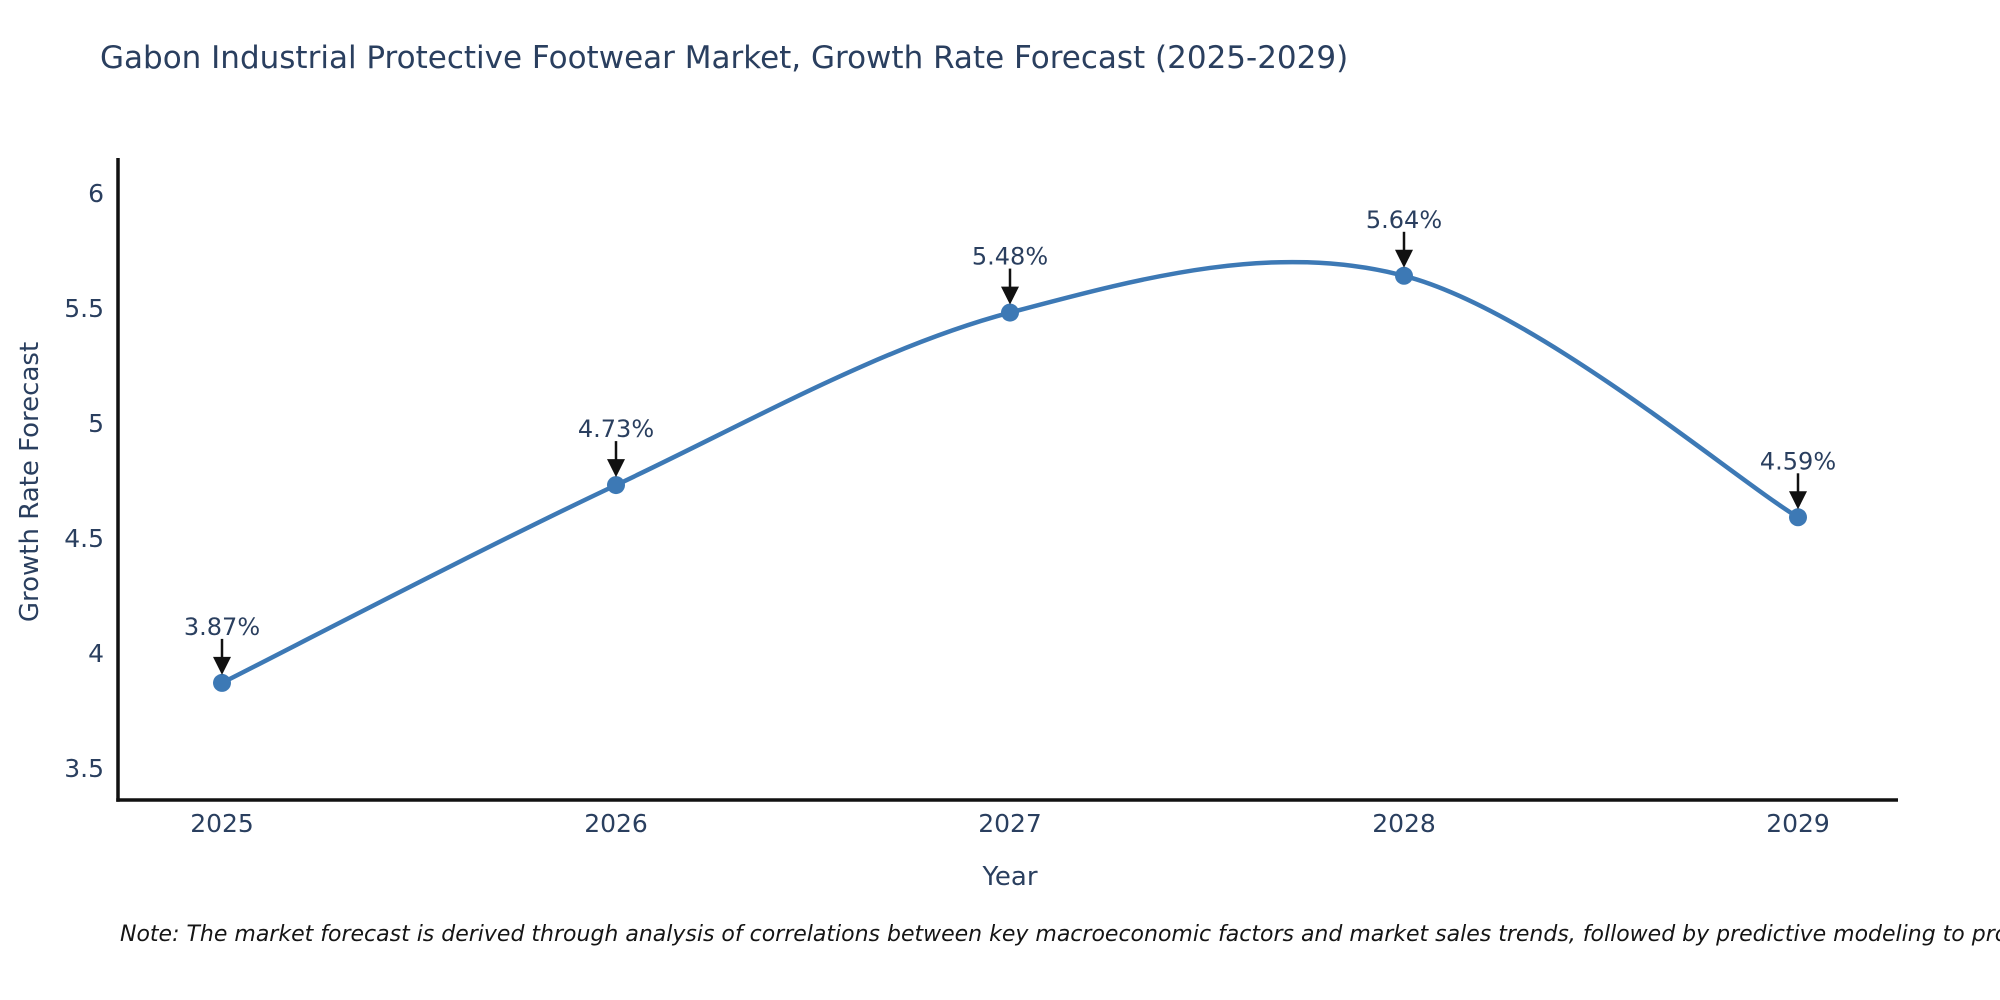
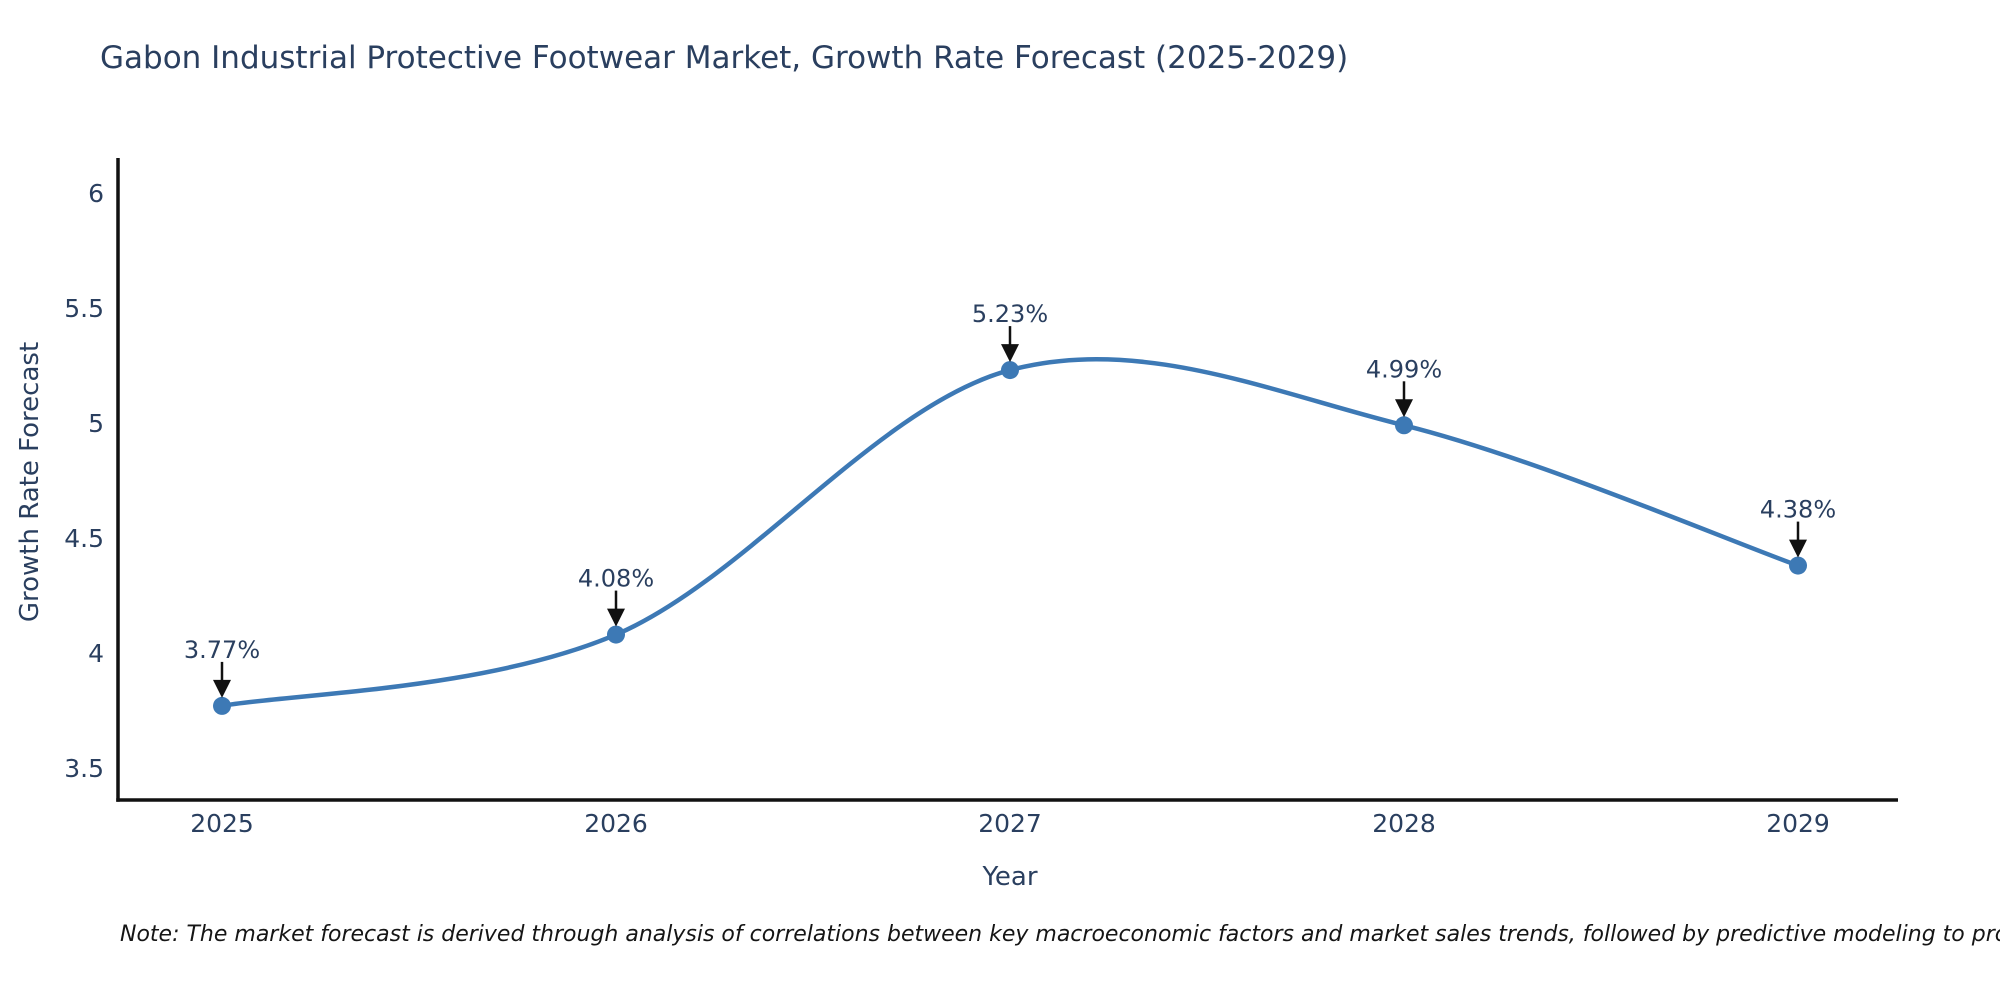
2025: 3.87% -> 3.77%
2026: 4.73% -> 4.08%
2027: 5.48% -> 5.23%
2028: 5.64% -> 4.99%
2029: 4.59% -> 4.38%
